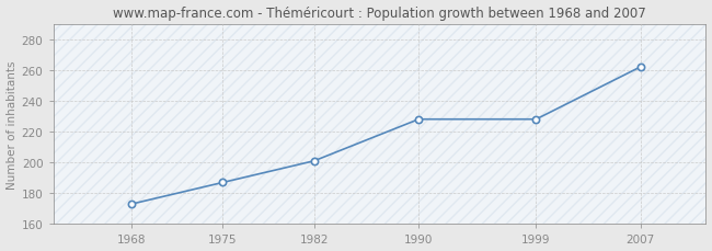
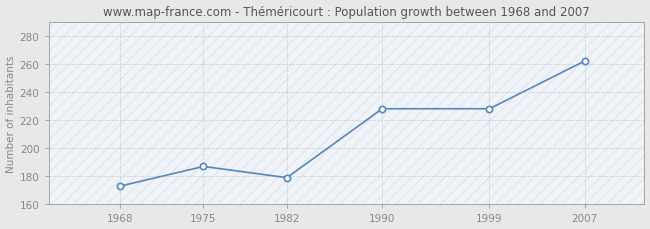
1982: 201 -> 179
